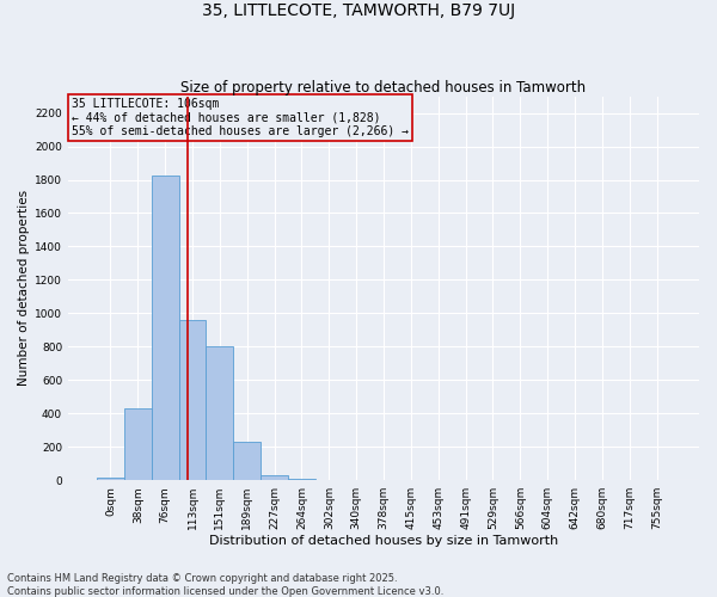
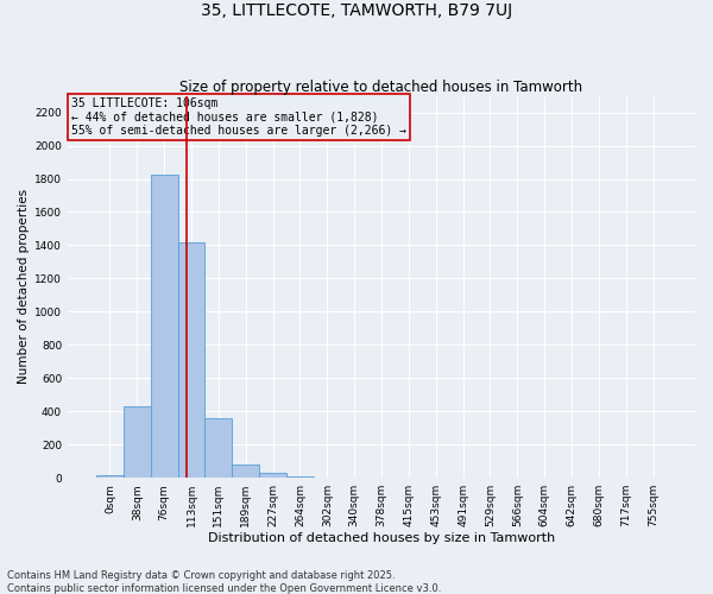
113sqm: 960 -> 1420
151sqm: 800 -> 360
189sqm: 230 -> 80
